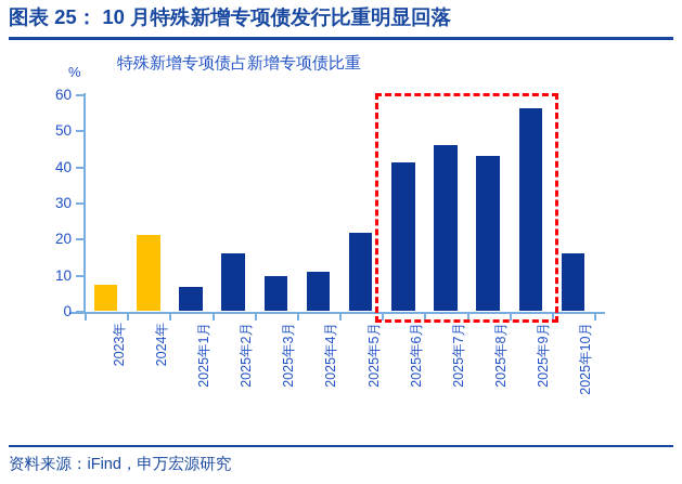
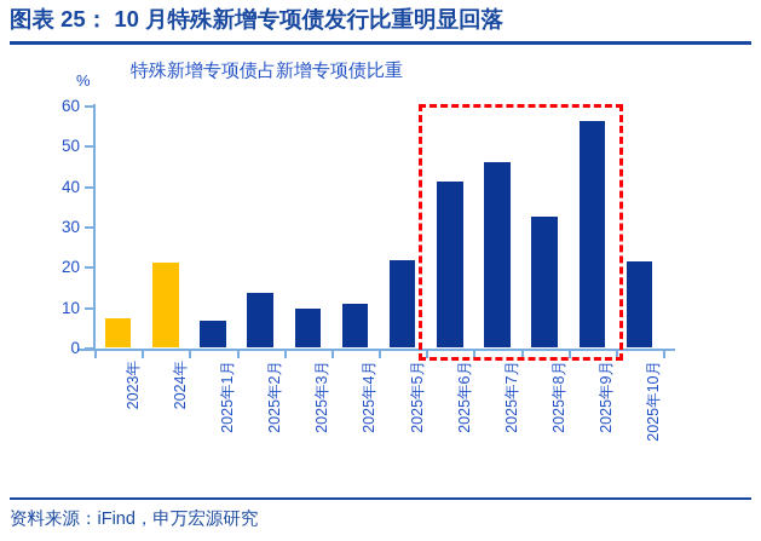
2025年2月: 17 -> 14
2025年8月: 44 -> 33
2025年10月: 17 -> 22
